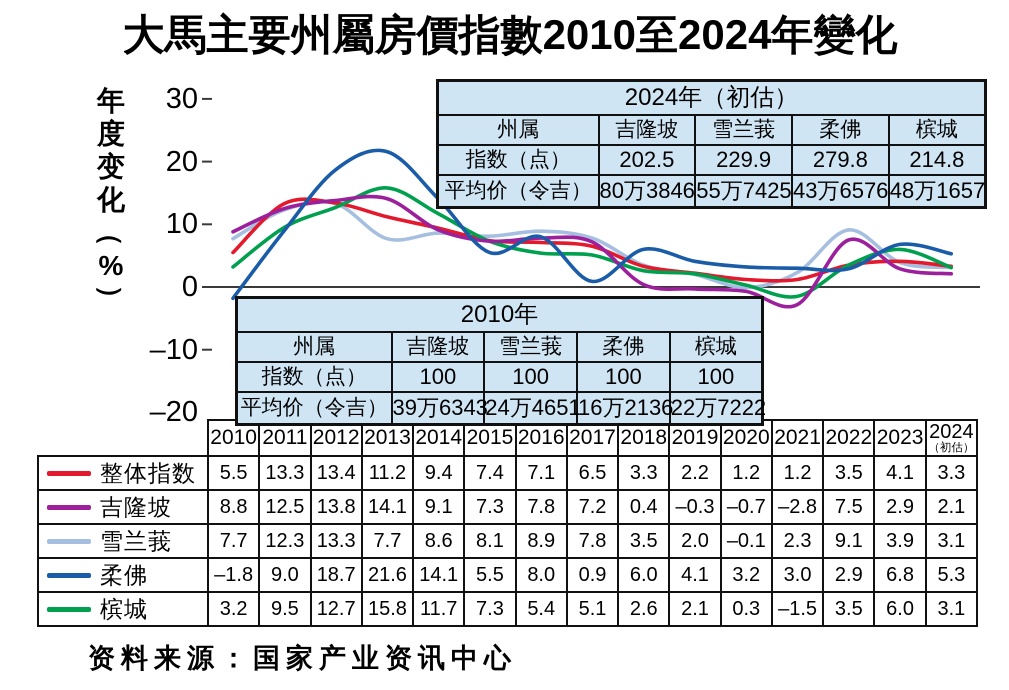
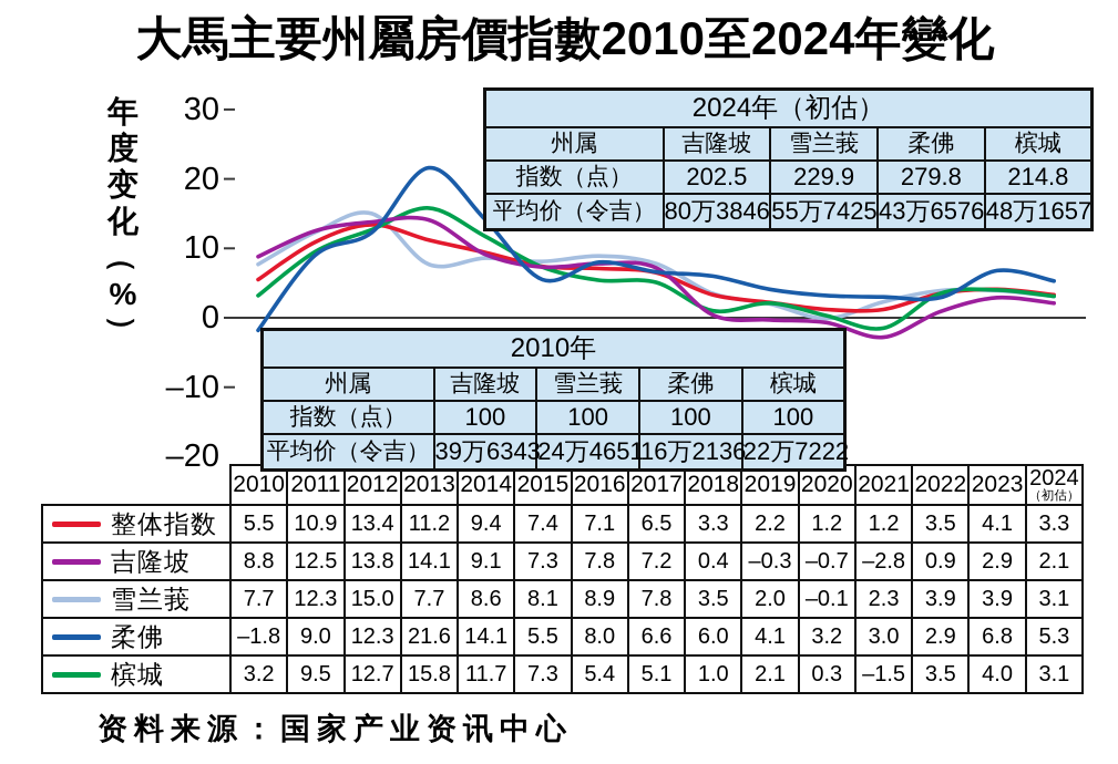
整体指数/2011: 13.3 -> 10.9
雪兰莪/2012: 13.3 -> 15.0
柔佛/2012: 18.7 -> 12.3
柔佛/2017: 0.9 -> 6.6
槟城/2018: 2.6 -> 1.0
吉隆坡/2022: 7.5 -> 0.9
雪兰莪/2022: 9.1 -> 3.9
槟城/2023: 6.0 -> 4.0
